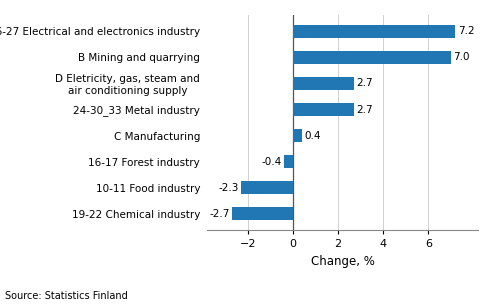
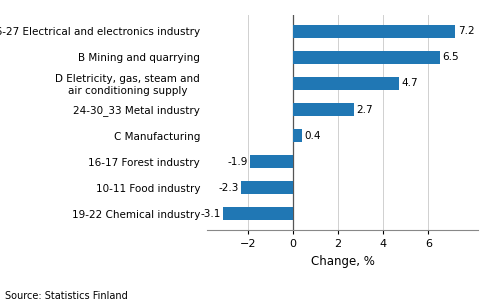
B Mining and quarrying: 7.0 -> 6.5
D Eletricity, gas, steam and air conditioning supply: 2.7 -> 4.7
16-17 Forest industry: -0.4 -> -1.9
19-22 Chemical industry: -2.7 -> -3.1
